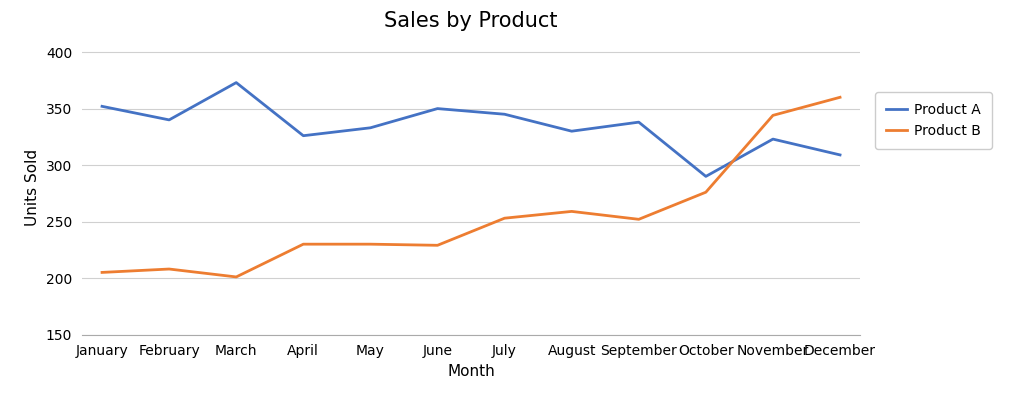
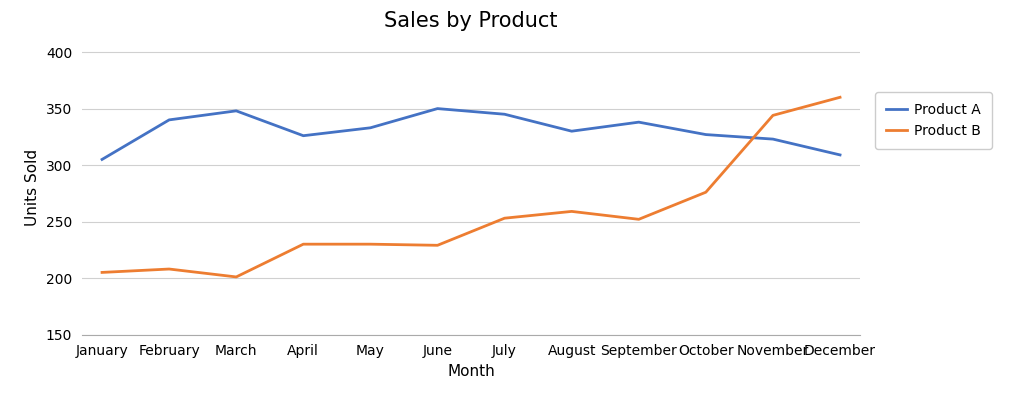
Product A/January: 352 -> 305
Product A/March: 373 -> 348
Product A/October: 290 -> 327
